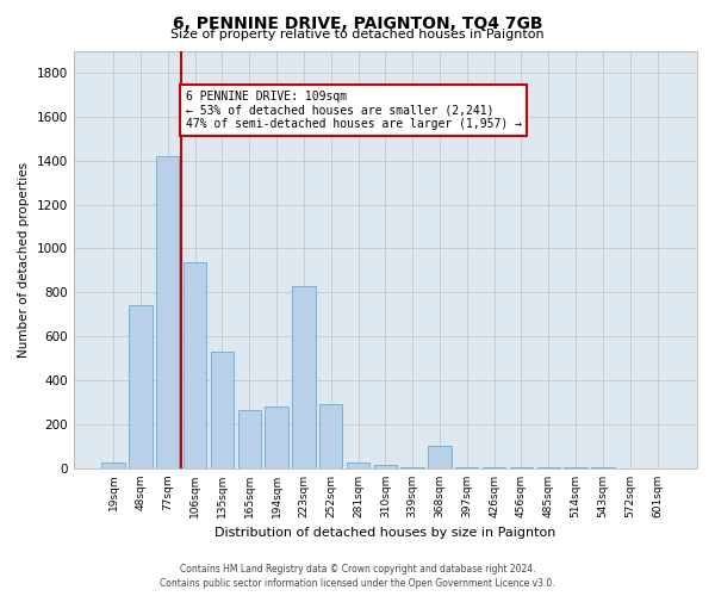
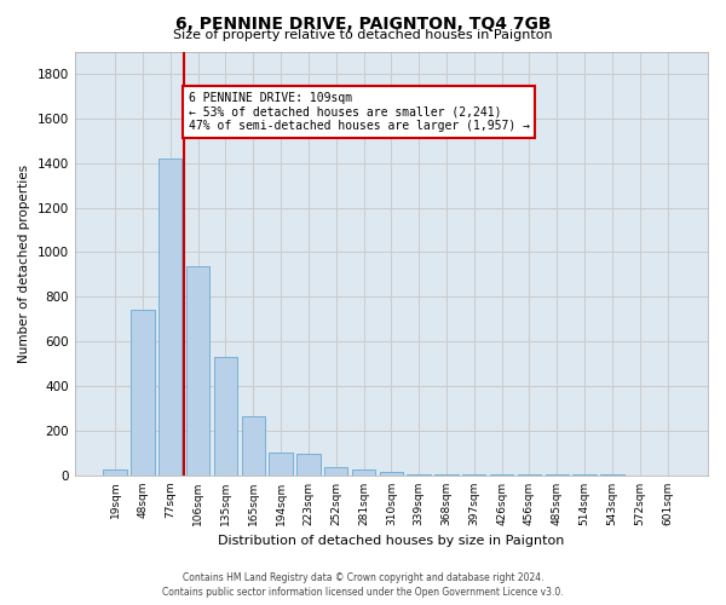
194sqm: 280 -> 100
223sqm: 830 -> 100
252sqm: 290 -> 40
368sqm: 100 -> 0
